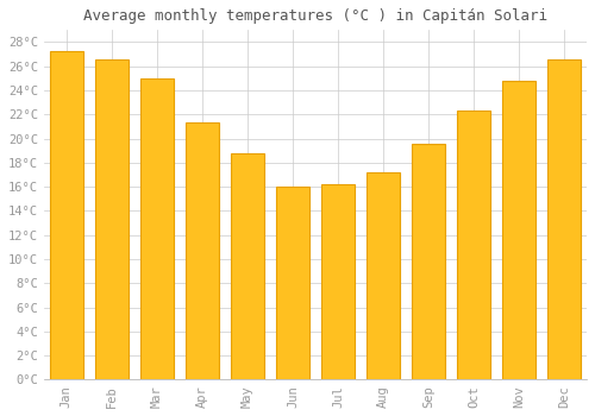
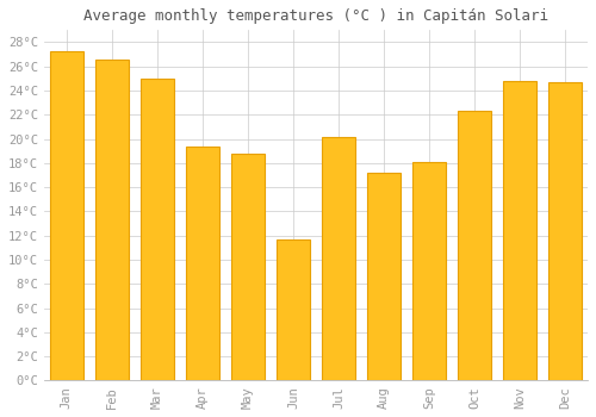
Apr: 21.3°C -> 19.4°C
Jun: 16.0°C -> 11.7°C
Jul: 16.2°C -> 20.2°C
Sep: 19.6°C -> 18.1°C
Dec: 26.6°C -> 24.7°C
